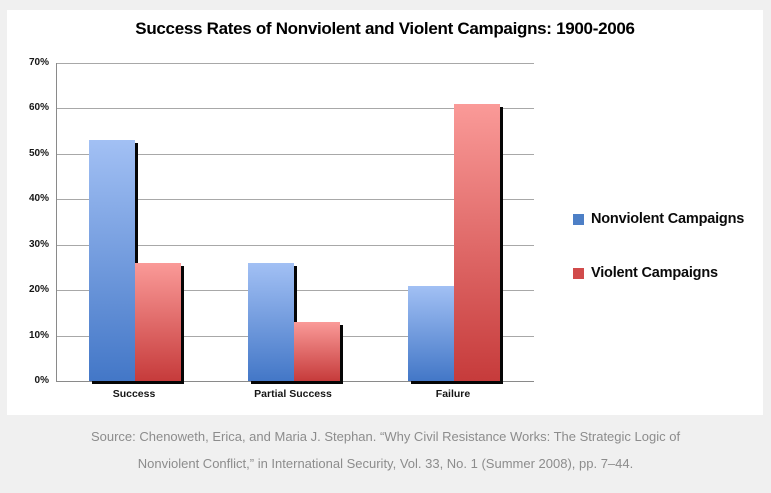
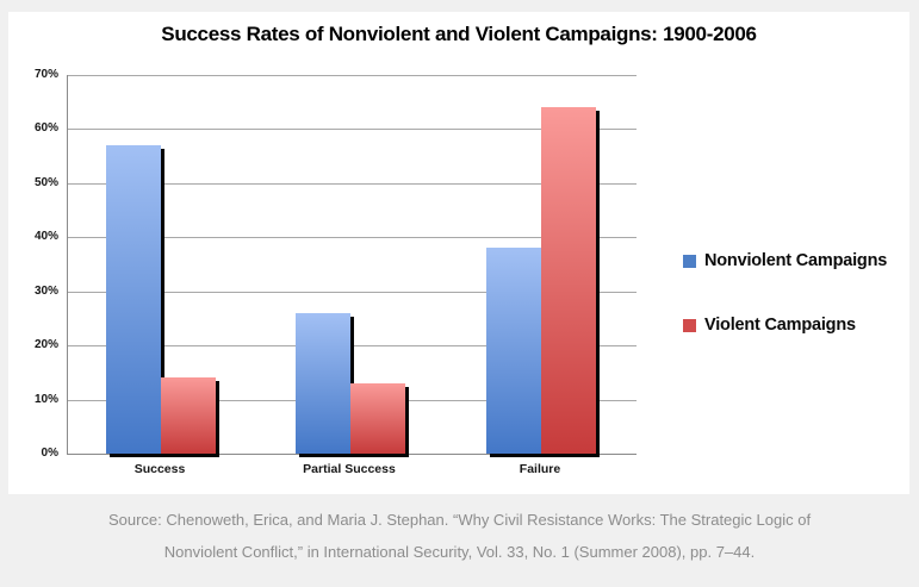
Nonviolent Campaigns/Success: 53% -> 57%
Violent Campaigns/Success: 26% -> 14%
Nonviolent Campaigns/Failure: 21% -> 38%
Violent Campaigns/Failure: 61% -> 64%
